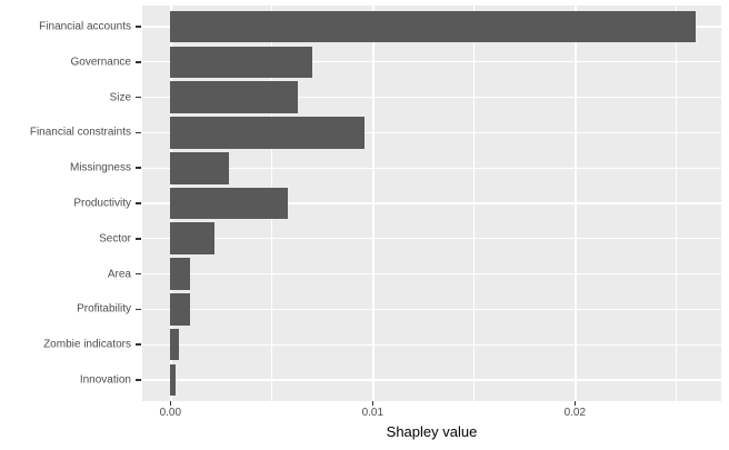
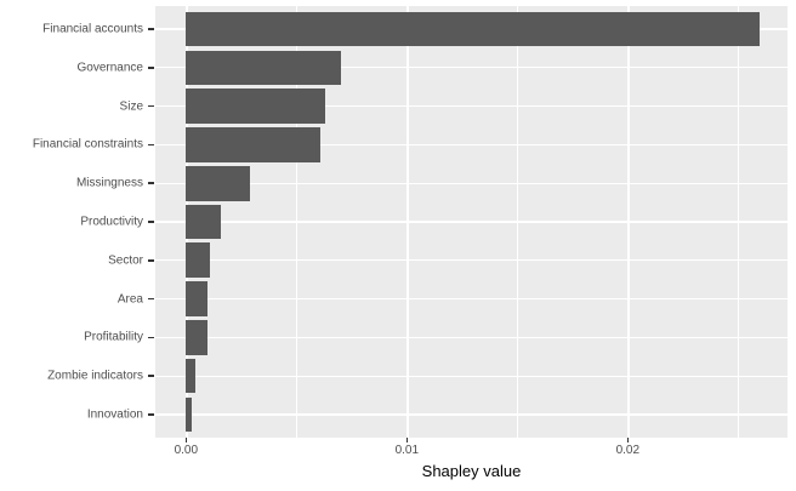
Financial constraints: 0.0096 -> 0.0061
Productivity: 0.0058 -> 0.0016
Sector: 0.0022 -> 0.0011
